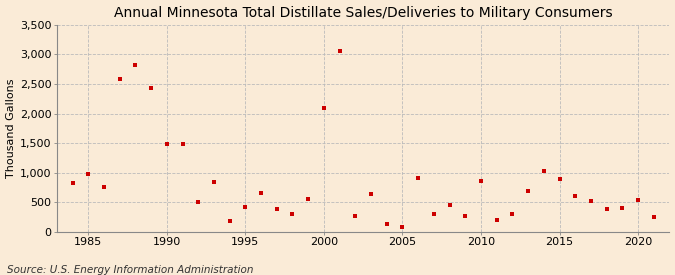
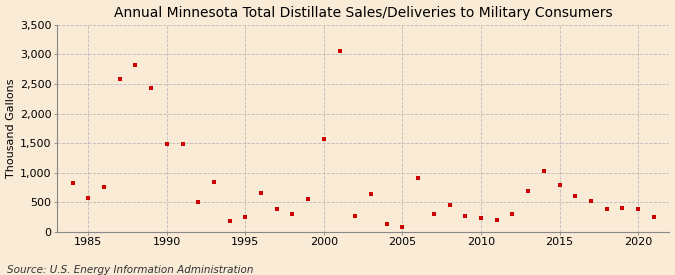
1985: 980 -> 570
1995: 420 -> 260
2000: 2,100 -> 1,570
2010: 860 -> 240
2015: 900 -> 790
2020: 540 -> 380
